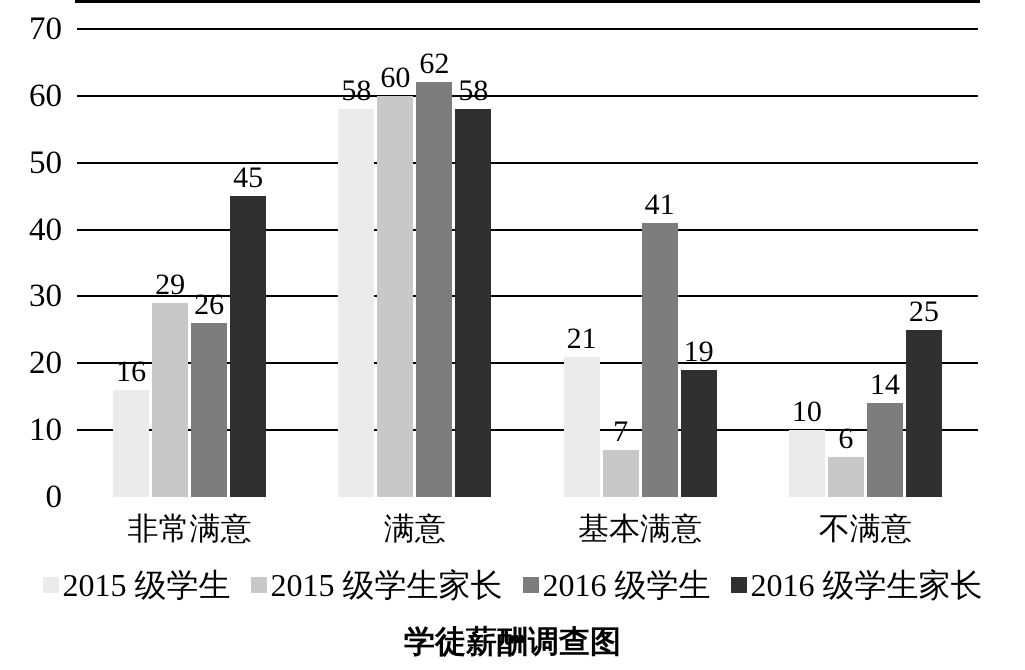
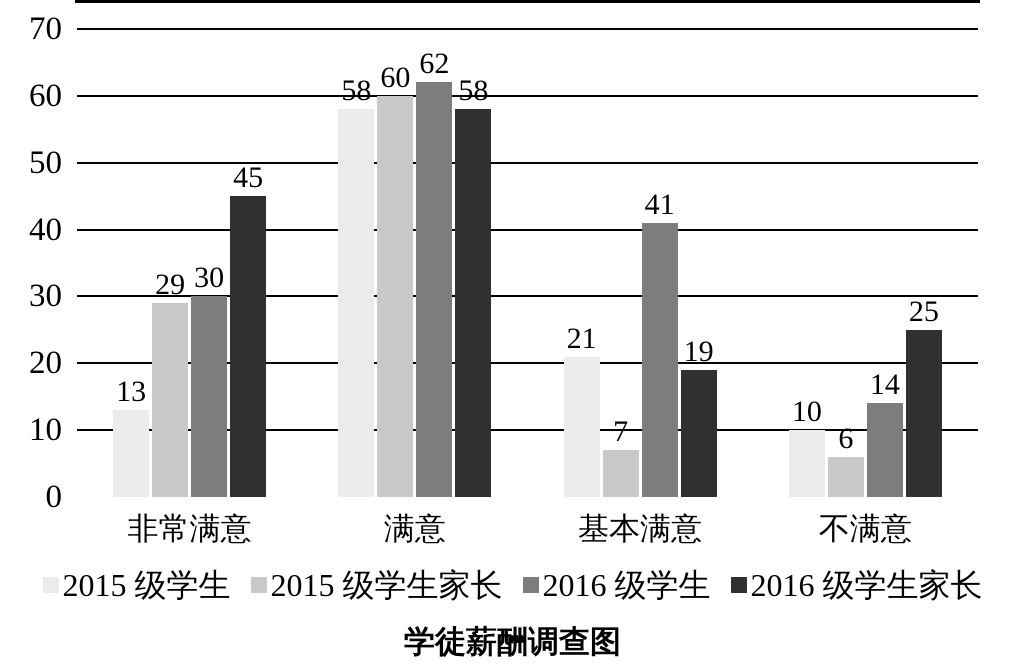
2015 级学生/非常满意: 16 -> 13
2016 级学生/非常满意: 26 -> 30
